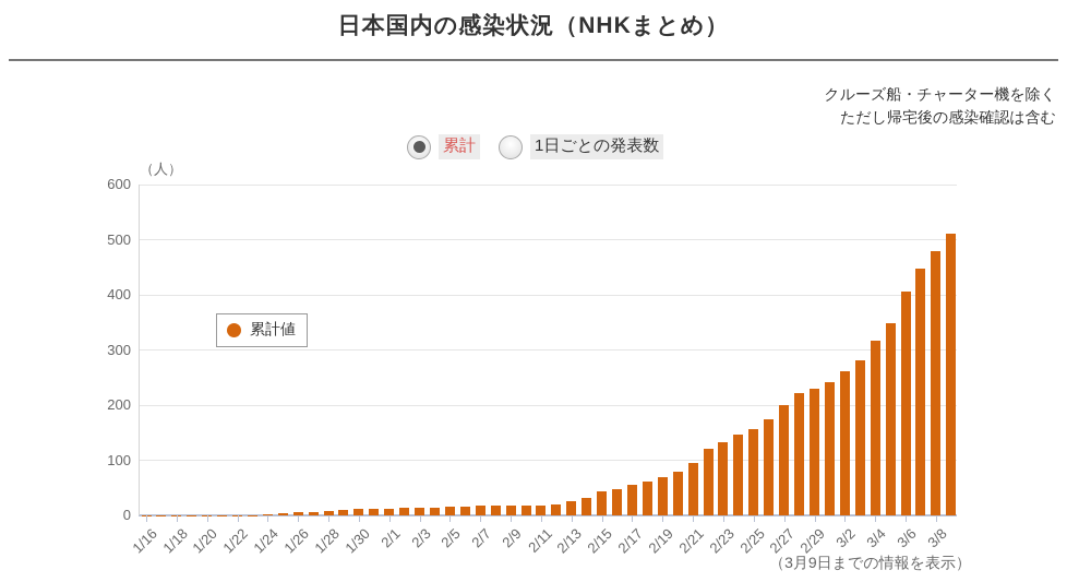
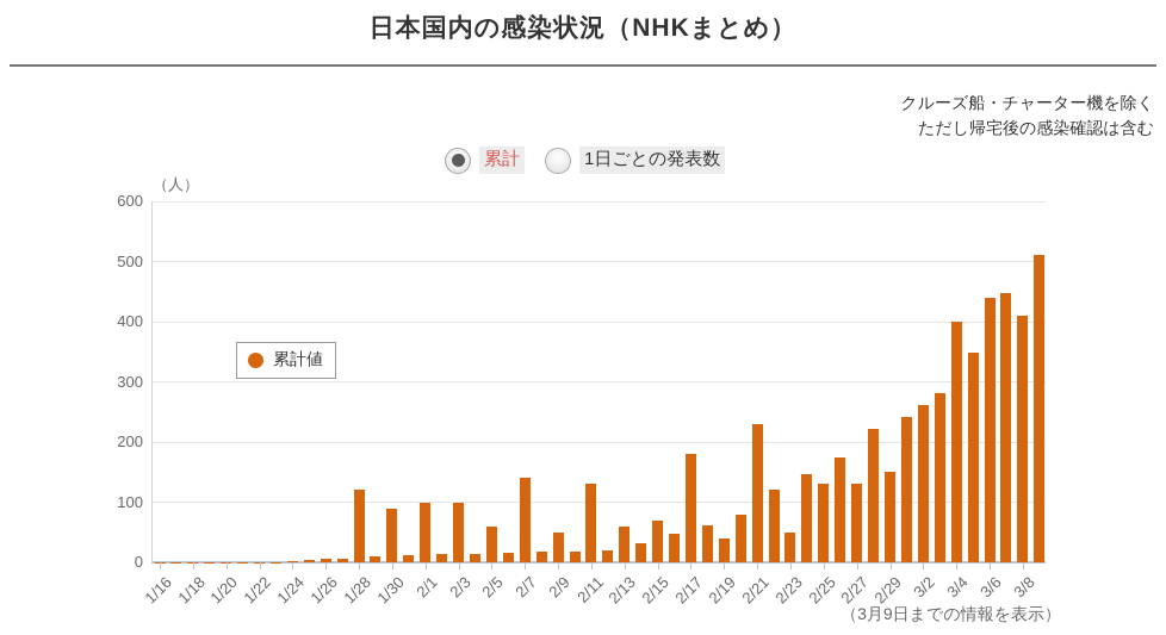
1/28: 10 -> 120
1/30: 10 -> 90
2/1: 10 -> 100
2/3: 10 -> 100
2/5: 20 -> 60
2/7: 20 -> 140
2/9: 20 -> 50
2/11: 20 -> 130
2/13: 30 -> 60
2/15: 40 -> 70
2/17: 60 -> 180
2/19: 70 -> 40
2/21: 100 -> 230
2/23: 130 -> 50
2/25: 160 -> 130
2/27: 200 -> 130
2/29: 230 -> 150
3/4: 320 -> 400
3/6: 400 -> 440
3/8: 480 -> 410
